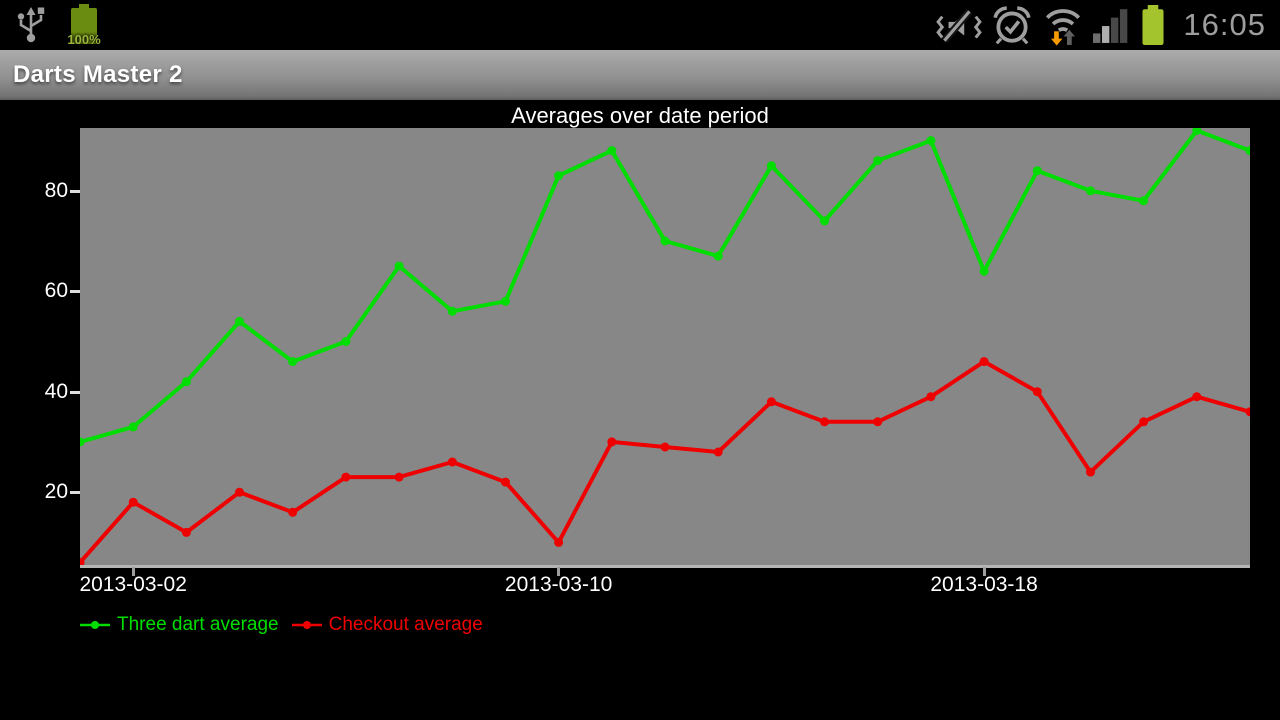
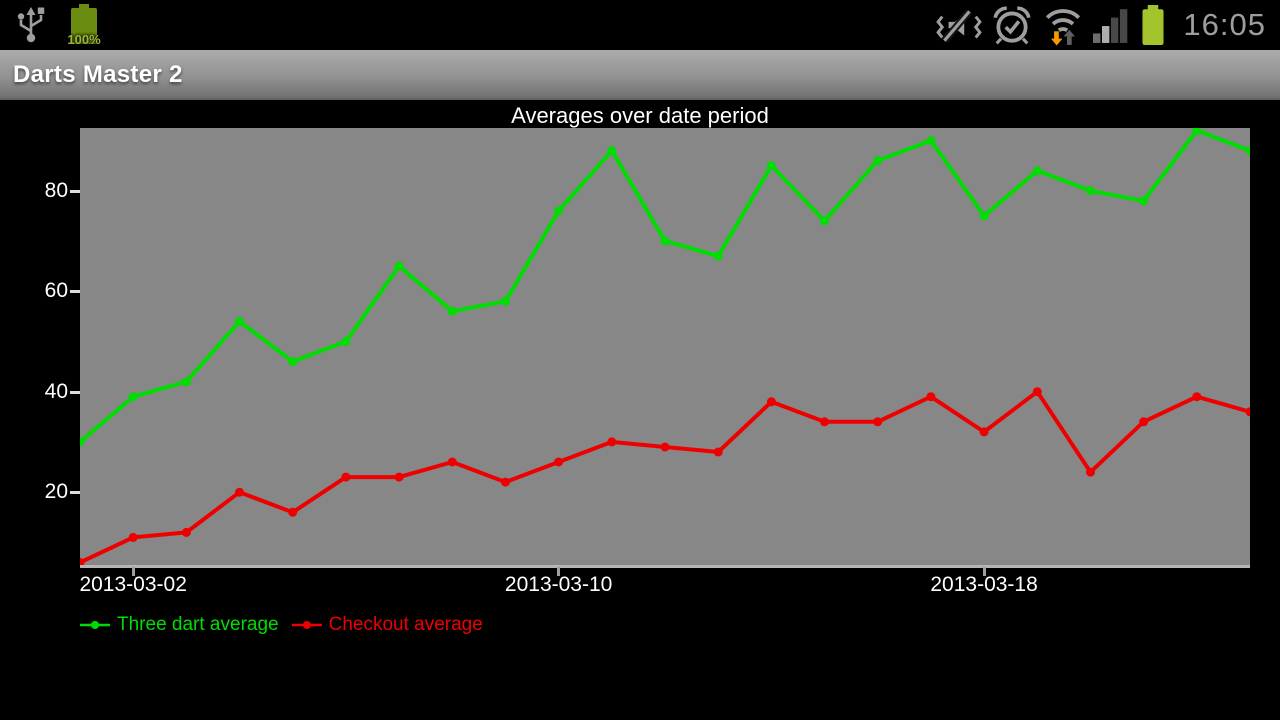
Three dart average/2013-03-02: 33 -> 39
Checkout average/2013-03-02: 18 -> 11
Three dart average/2013-03-10: 83 -> 76
Checkout average/2013-03-10: 10 -> 26
Three dart average/2013-03-18: 64 -> 75
Checkout average/2013-03-18: 46 -> 32
